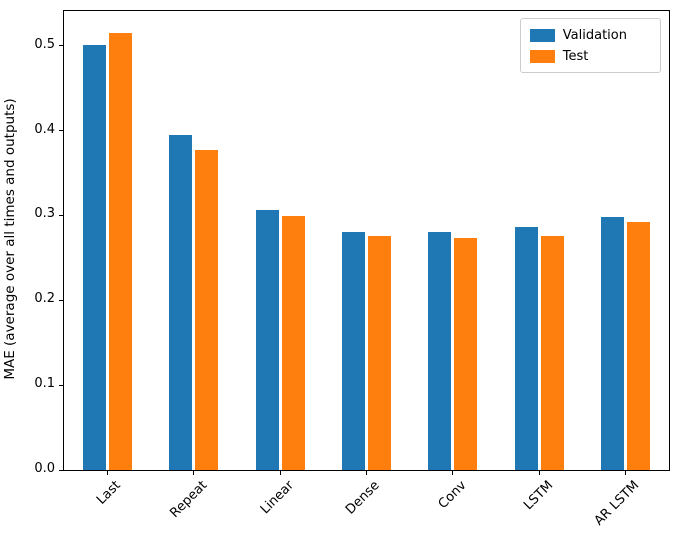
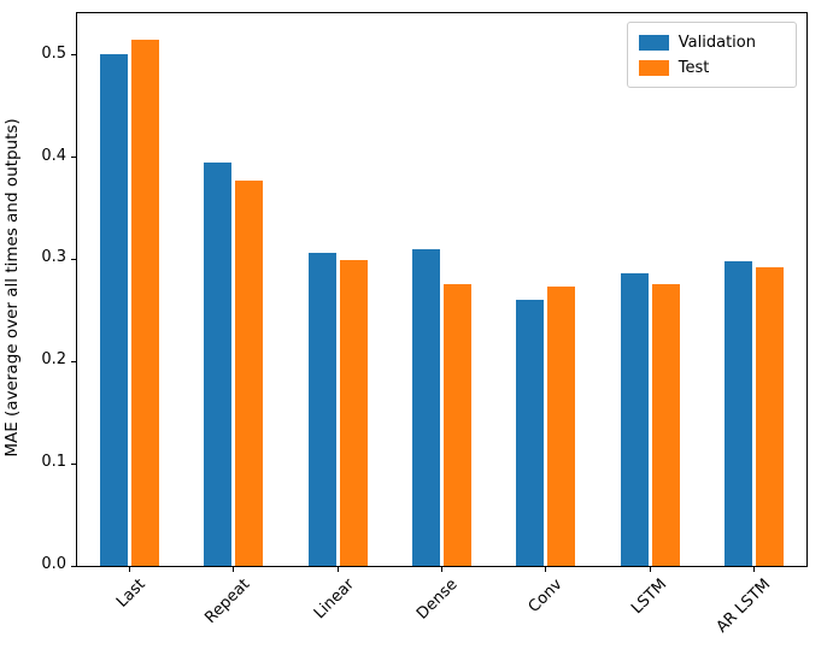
Validation/Dense: 0.28 -> 0.31
Validation/Conv: 0.28 -> 0.26
